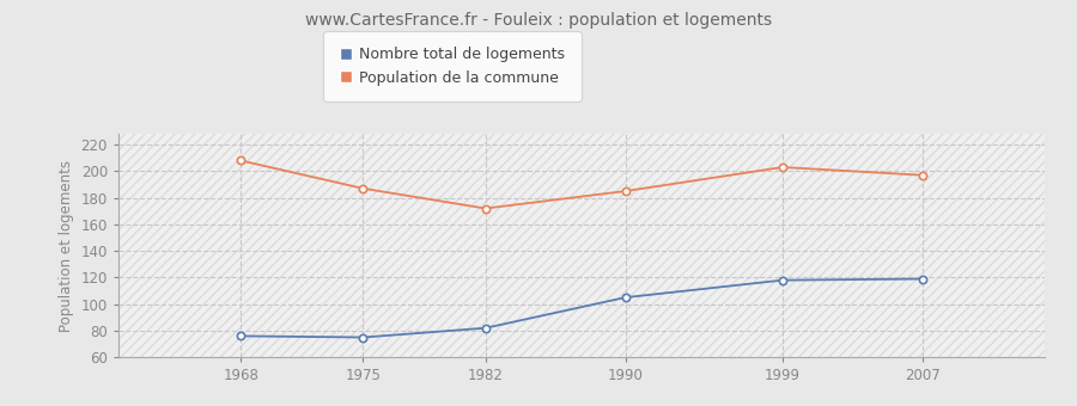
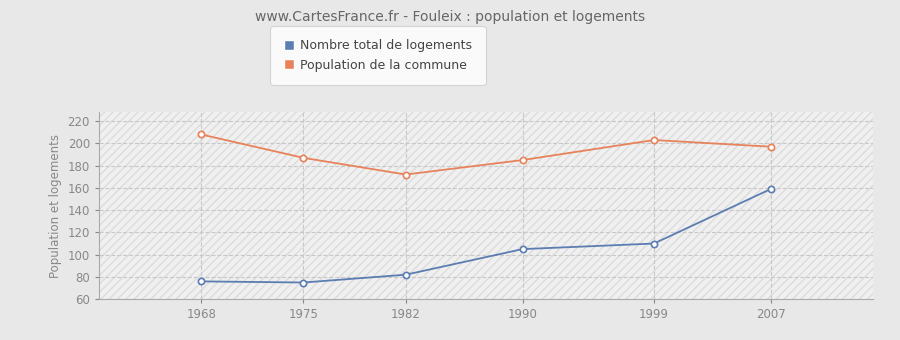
Nombre total de logements/1999: 118 -> 110
Nombre total de logements/2007: 119 -> 159
